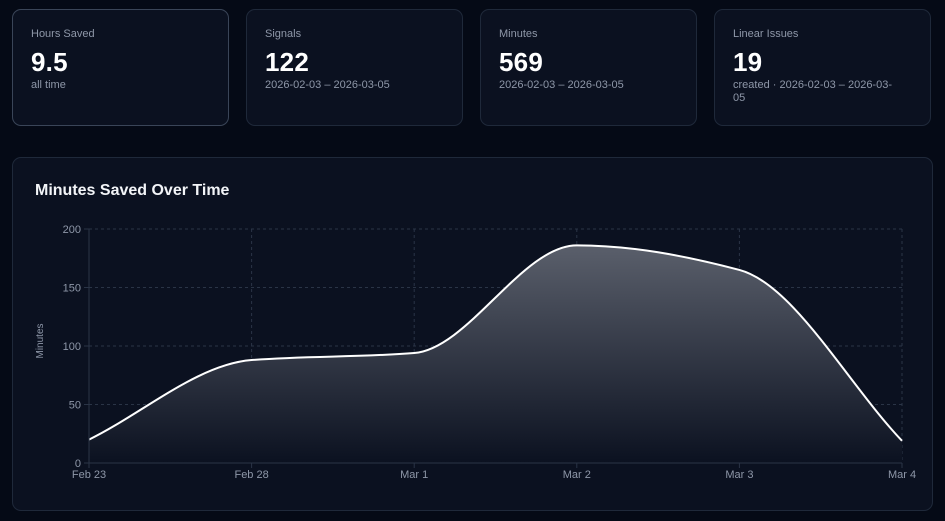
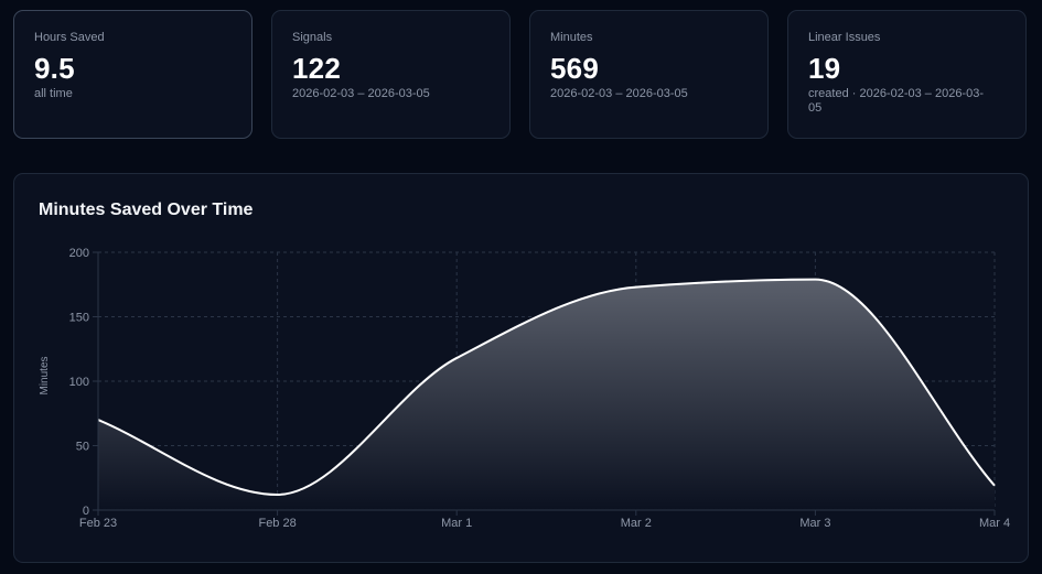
Feb 23: 20 -> 70
Feb 28: 88 -> 12
Mar 1: 94 -> 118
Mar 2: 186 -> 173
Mar 3: 165 -> 179
